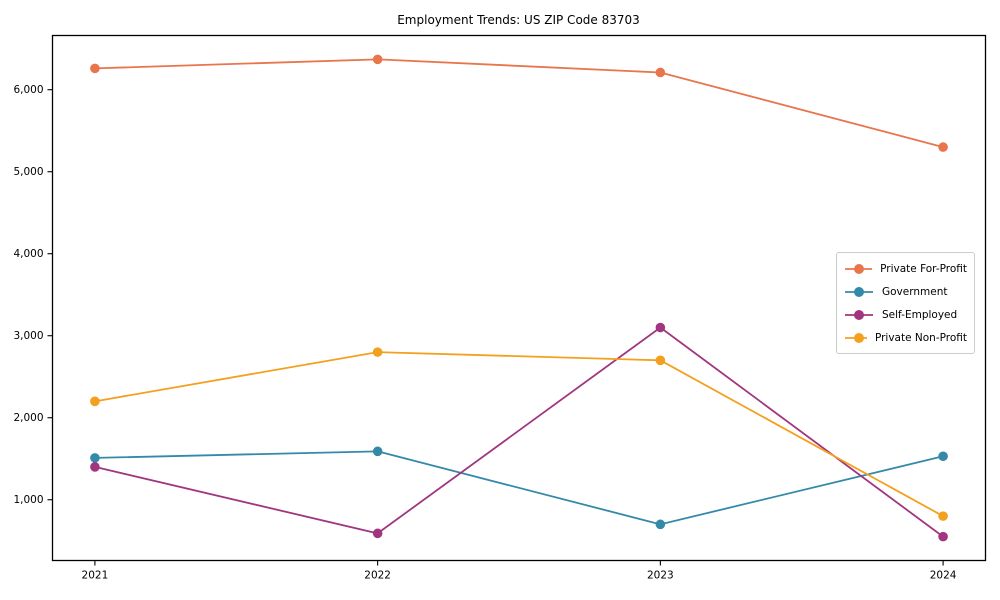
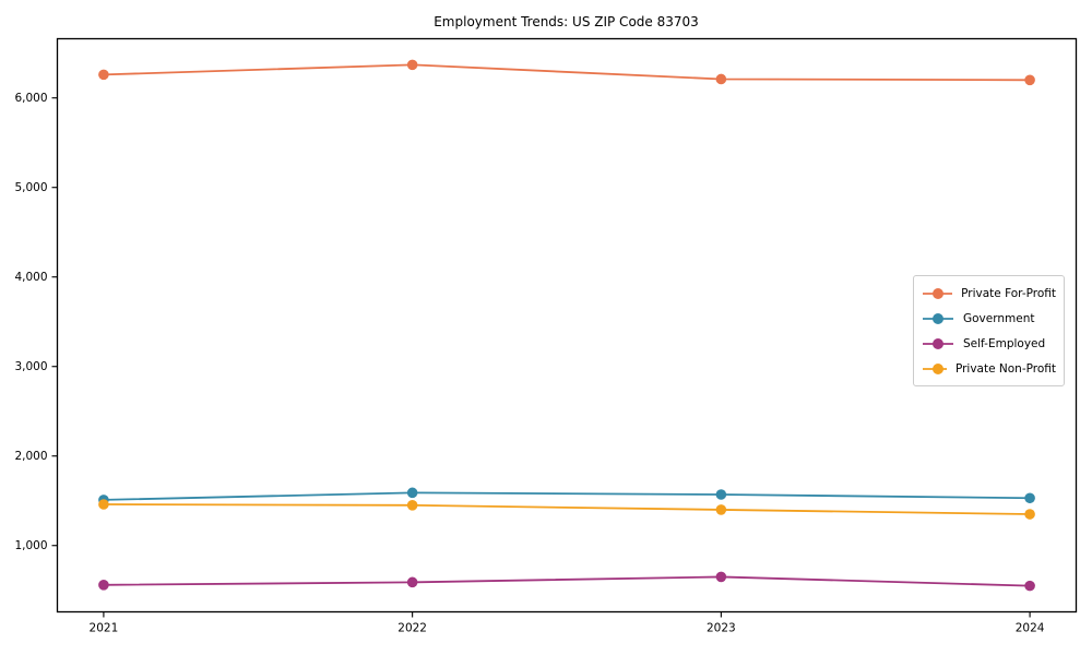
Self-Employed/2021: 1400 -> 600
Private Non-Profit/2021: 2200 -> 1500
Private Non-Profit/2022: 2800 -> 1400
Government/2023: 700 -> 1600
Self-Employed/2023: 3100 -> 600
Private Non-Profit/2023: 2700 -> 1400
Private For-Profit/2024: 5300 -> 6200
Private Non-Profit/2024: 800 -> 1400
